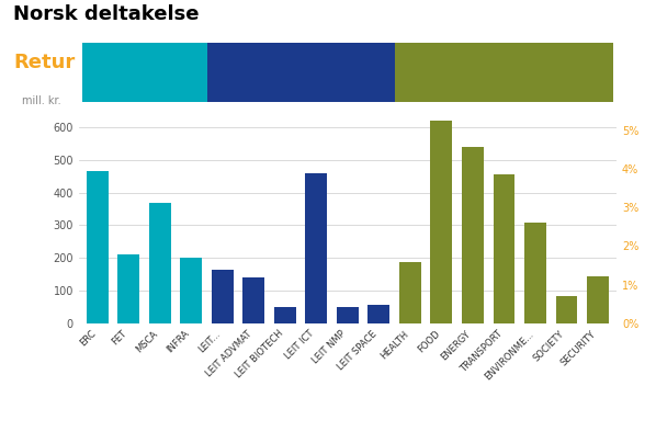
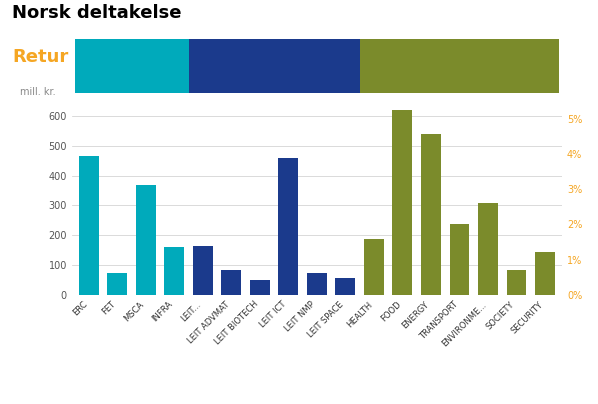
FET: 210 -> 75
INFRA: 200 -> 160
LEIT ADVMAT: 140 -> 85
LEIT NMP: 50 -> 73
TRANSPORT: 455 -> 237
